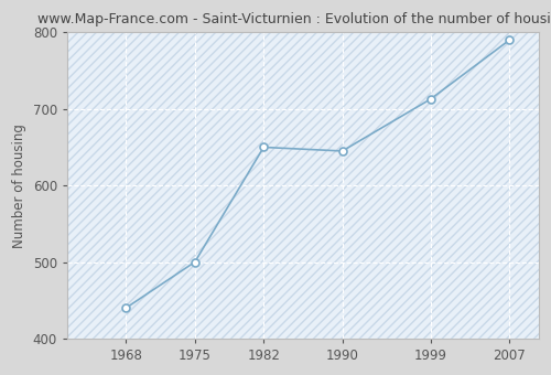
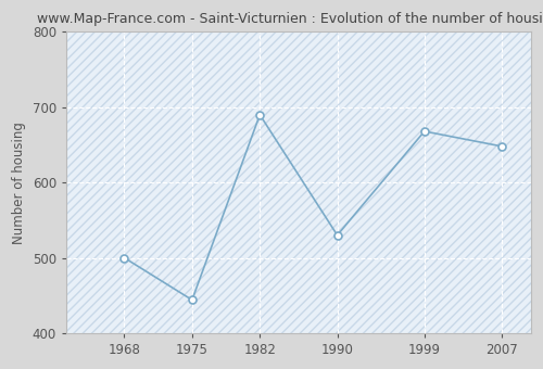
1968: 440 -> 500
1975: 500 -> 444
1982: 650 -> 690
1990: 645 -> 530
1999: 713 -> 668
2007: 790 -> 648
